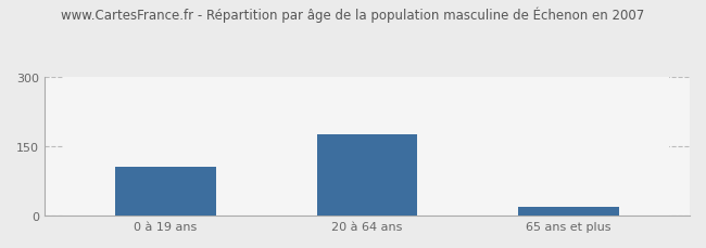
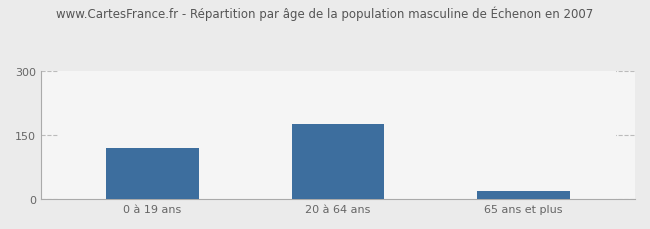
0 à 19 ans: 105 -> 120
